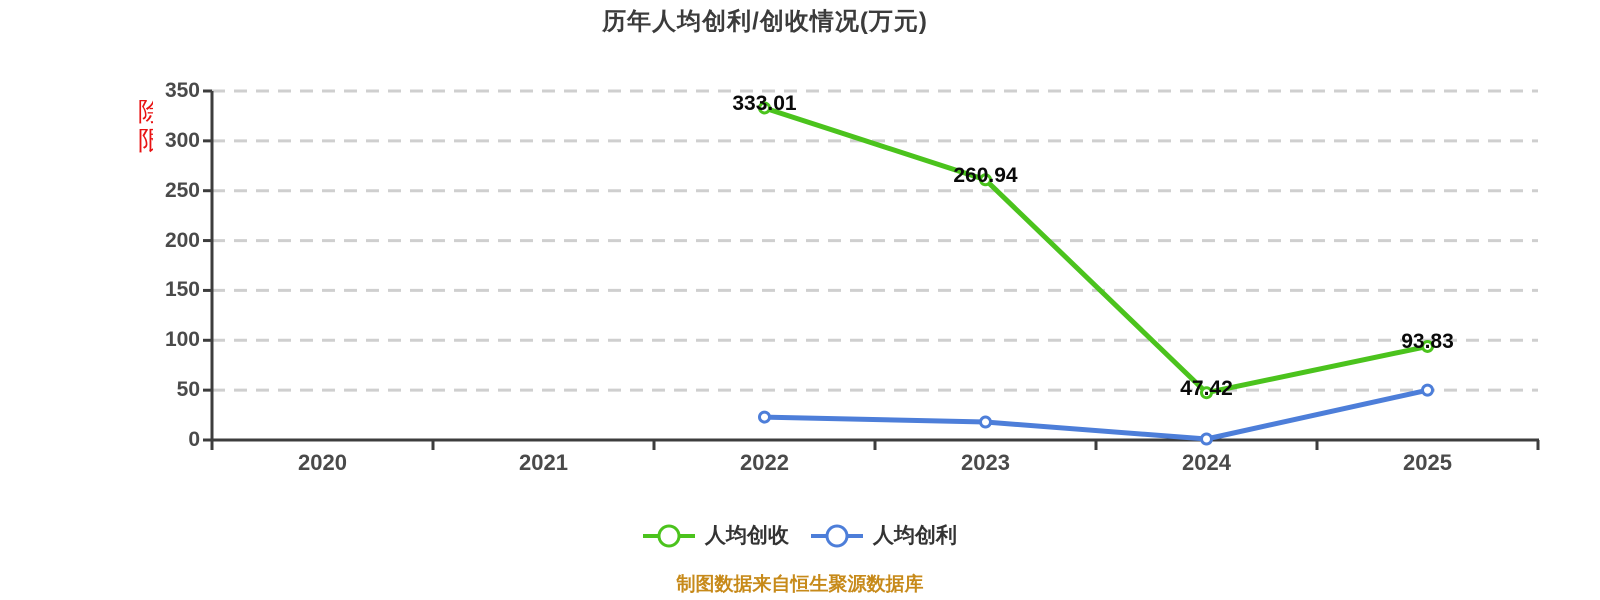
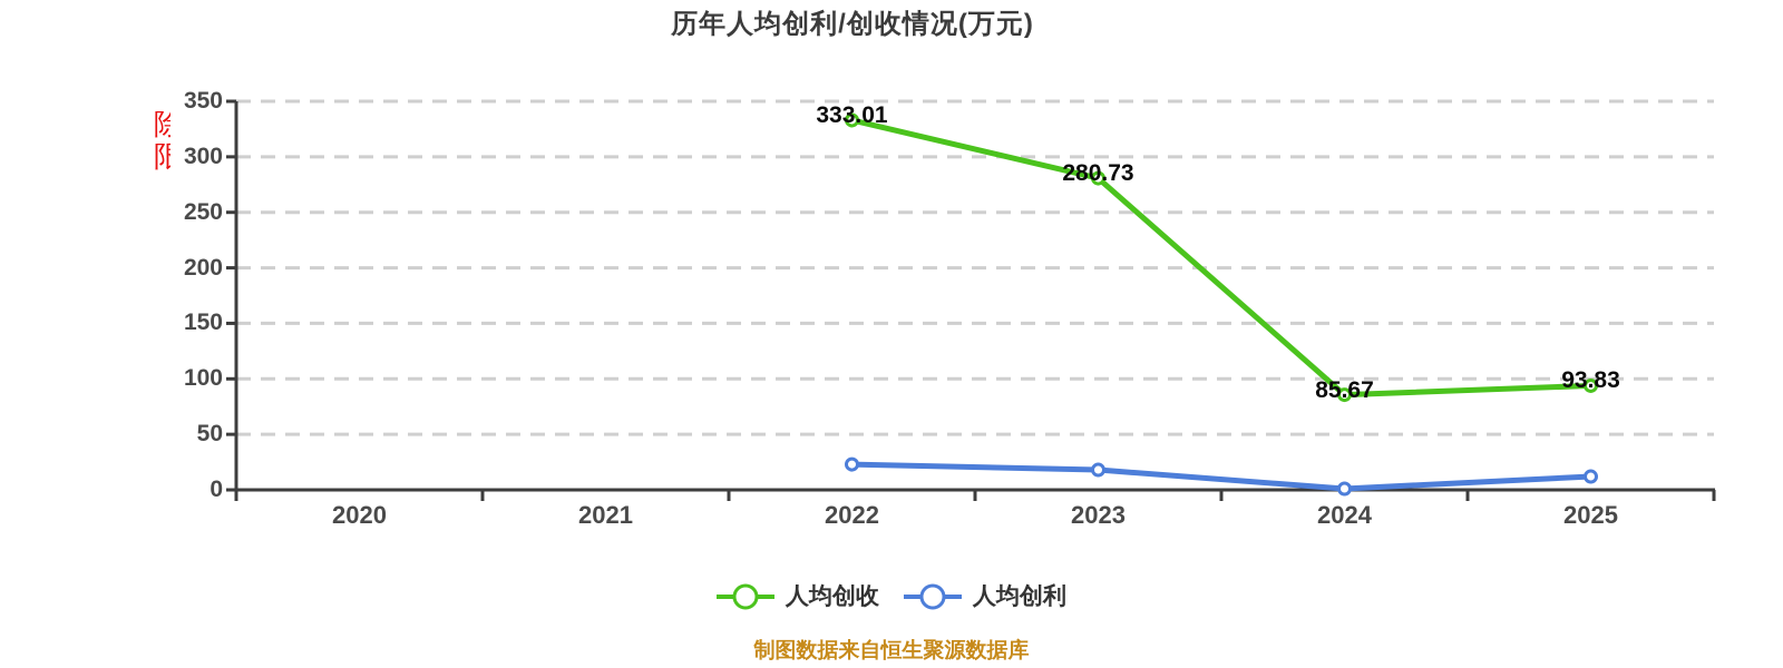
人均创收/2023: 260.94 -> 280.73
人均创收/2024: 47.42 -> 85.67
人均创利/2025: 50 -> 10
